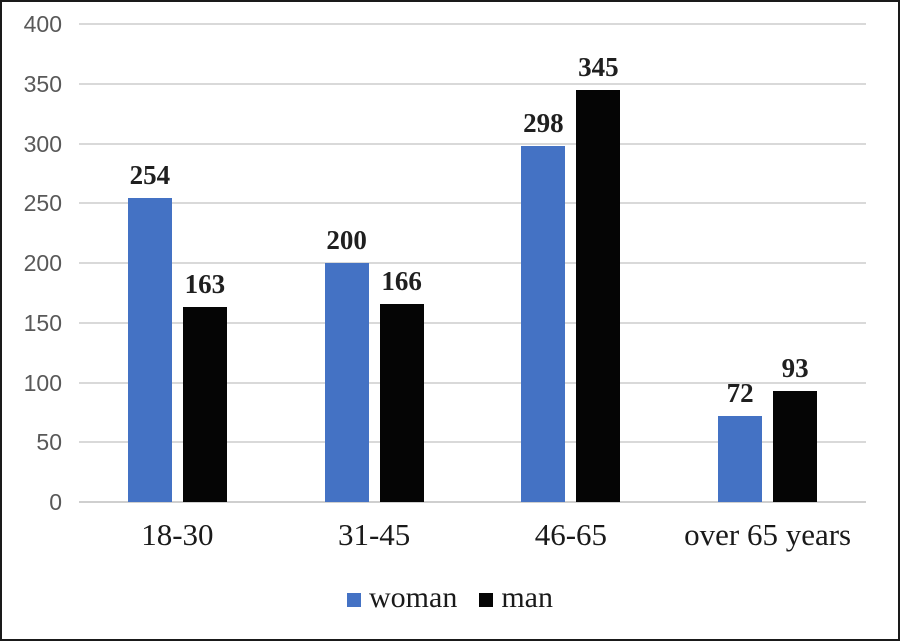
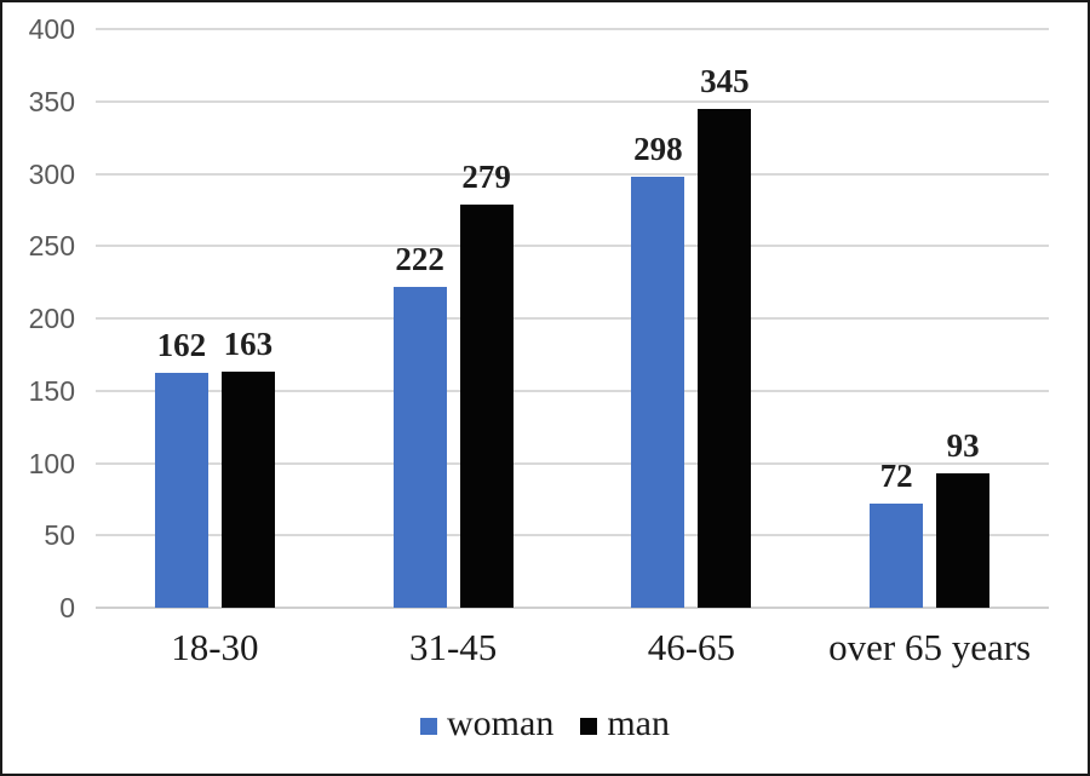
woman/18-30: 254 -> 162
woman/31-45: 200 -> 222
man/31-45: 166 -> 279
